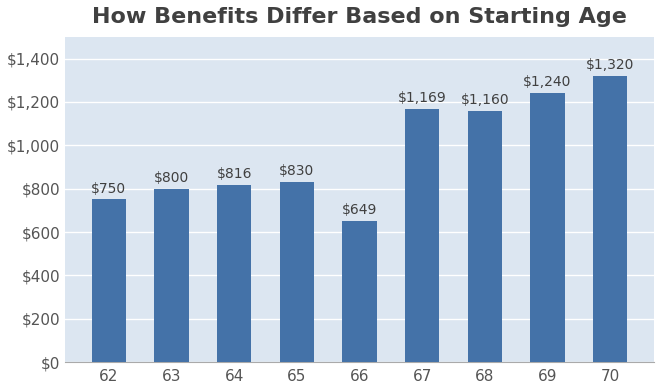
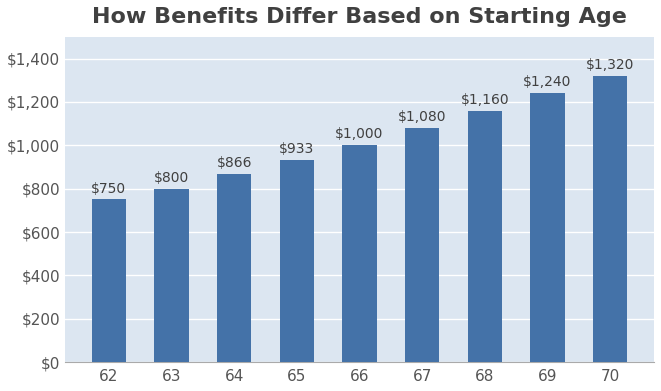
64: $816 -> $866
65: $830 -> $933
66: $649 -> $1,000
67: $1,169 -> $1,080
